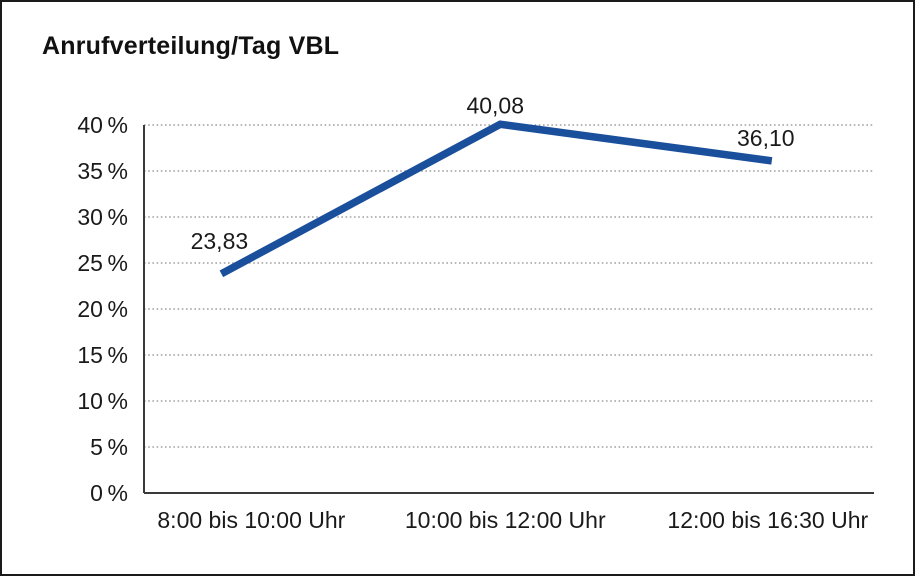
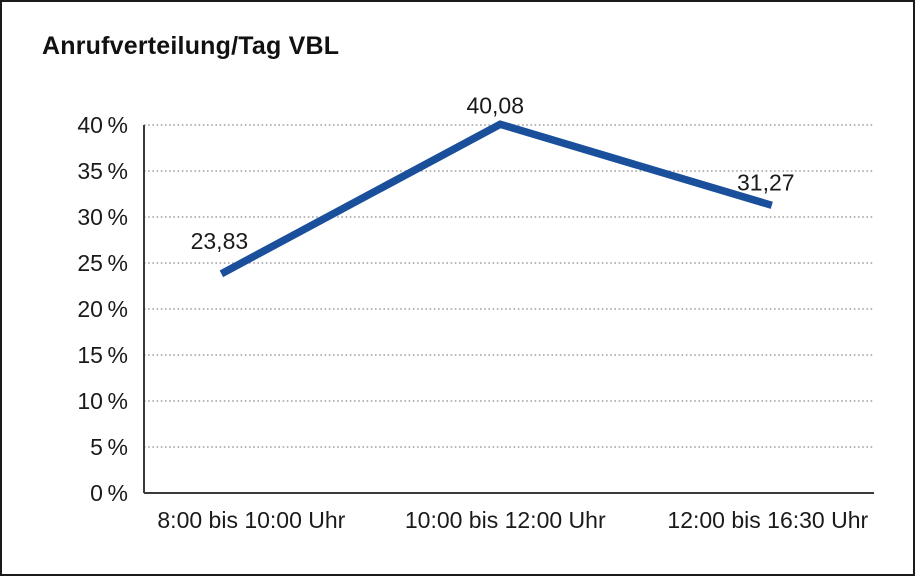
12:00 bis 16:30 Uhr: 36,10 -> 31,27
